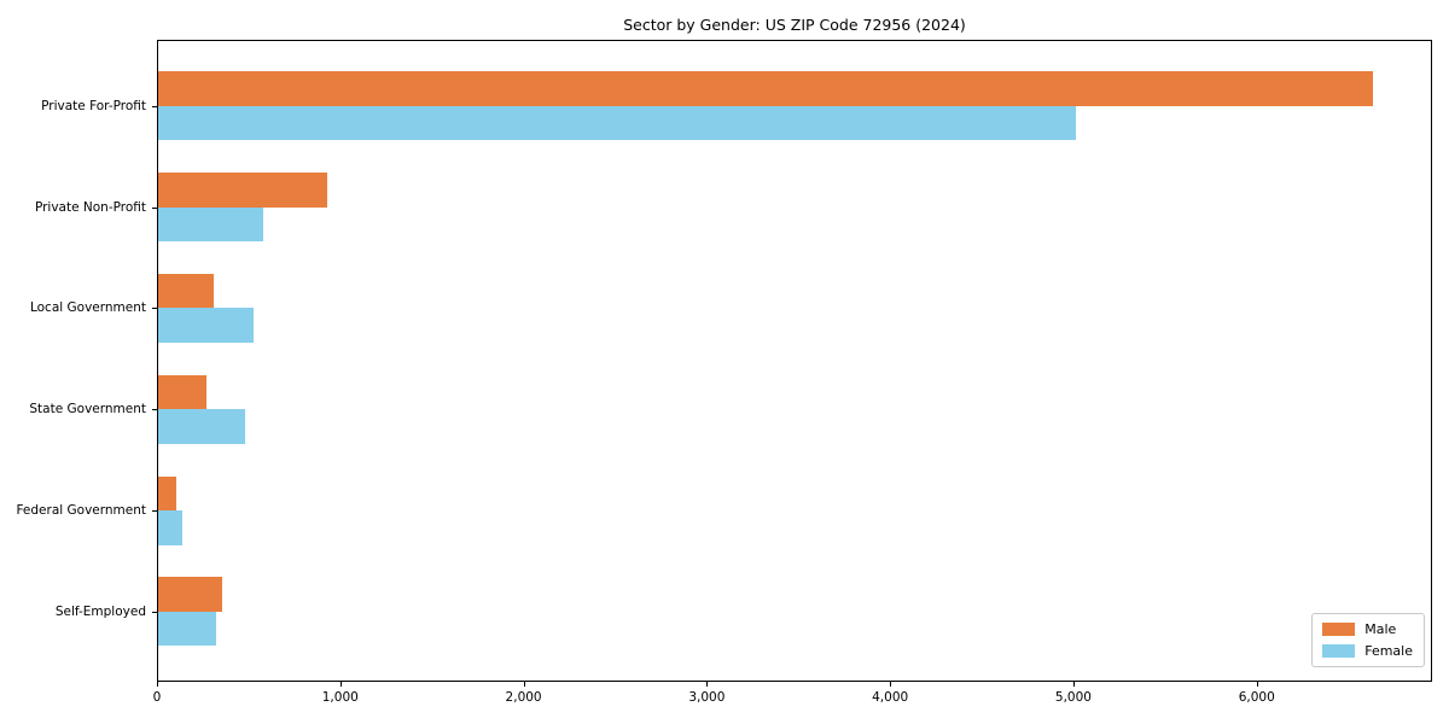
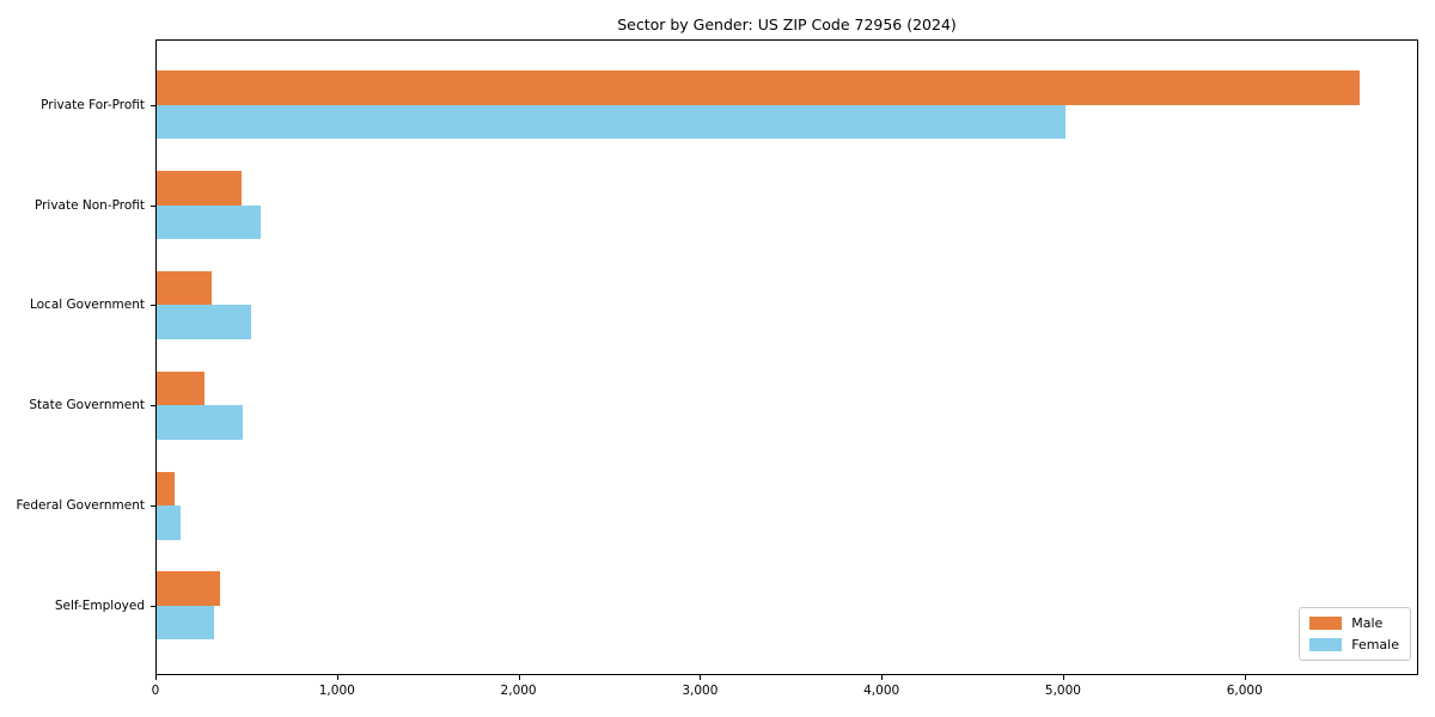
Male/Private Non-Profit: 920 -> 470
